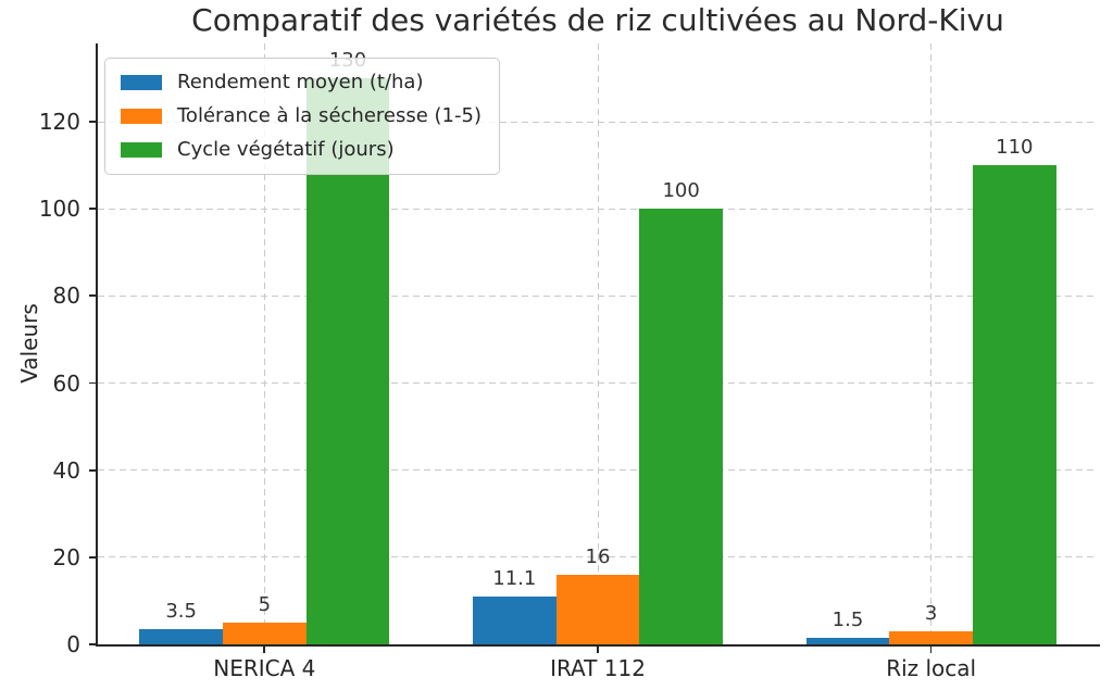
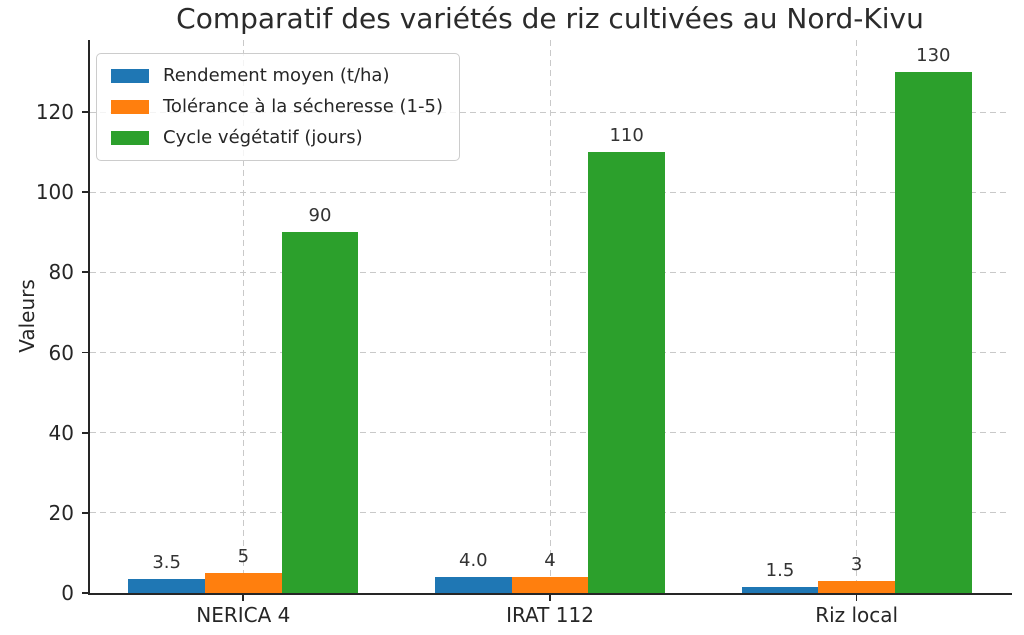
Cycle végétatif (jours)/NERICA 4: 130 -> 90
Rendement moyen (t/ha)/IRAT 112: 11.1 -> 4.0
Tolérance à la sécheresse (1-5)/IRAT 112: 16 -> 4
Cycle végétatif (jours)/IRAT 112: 100 -> 110
Cycle végétatif (jours)/Riz local: 110 -> 130
